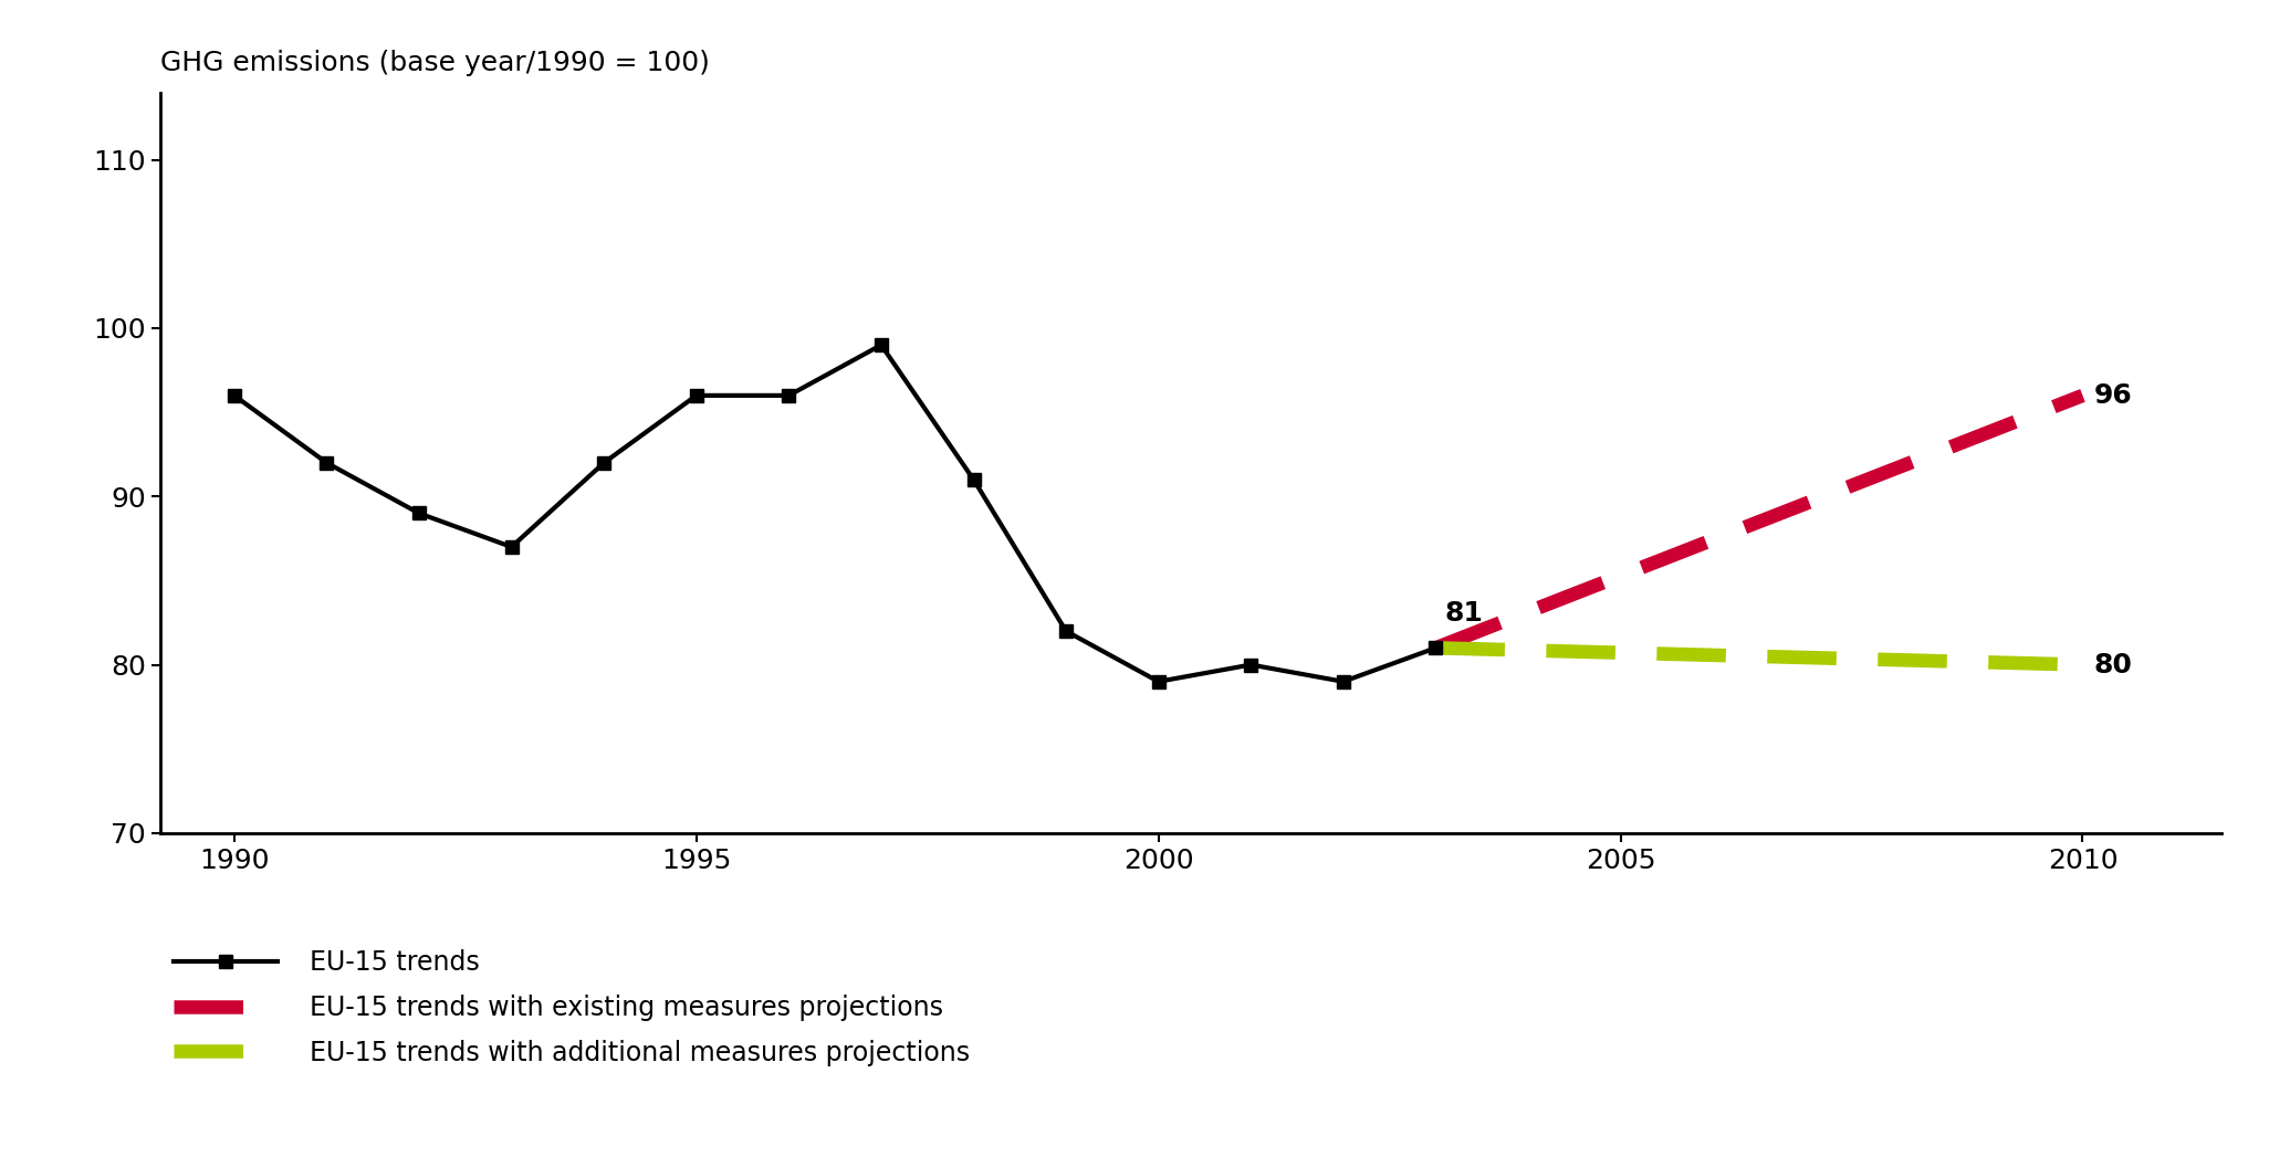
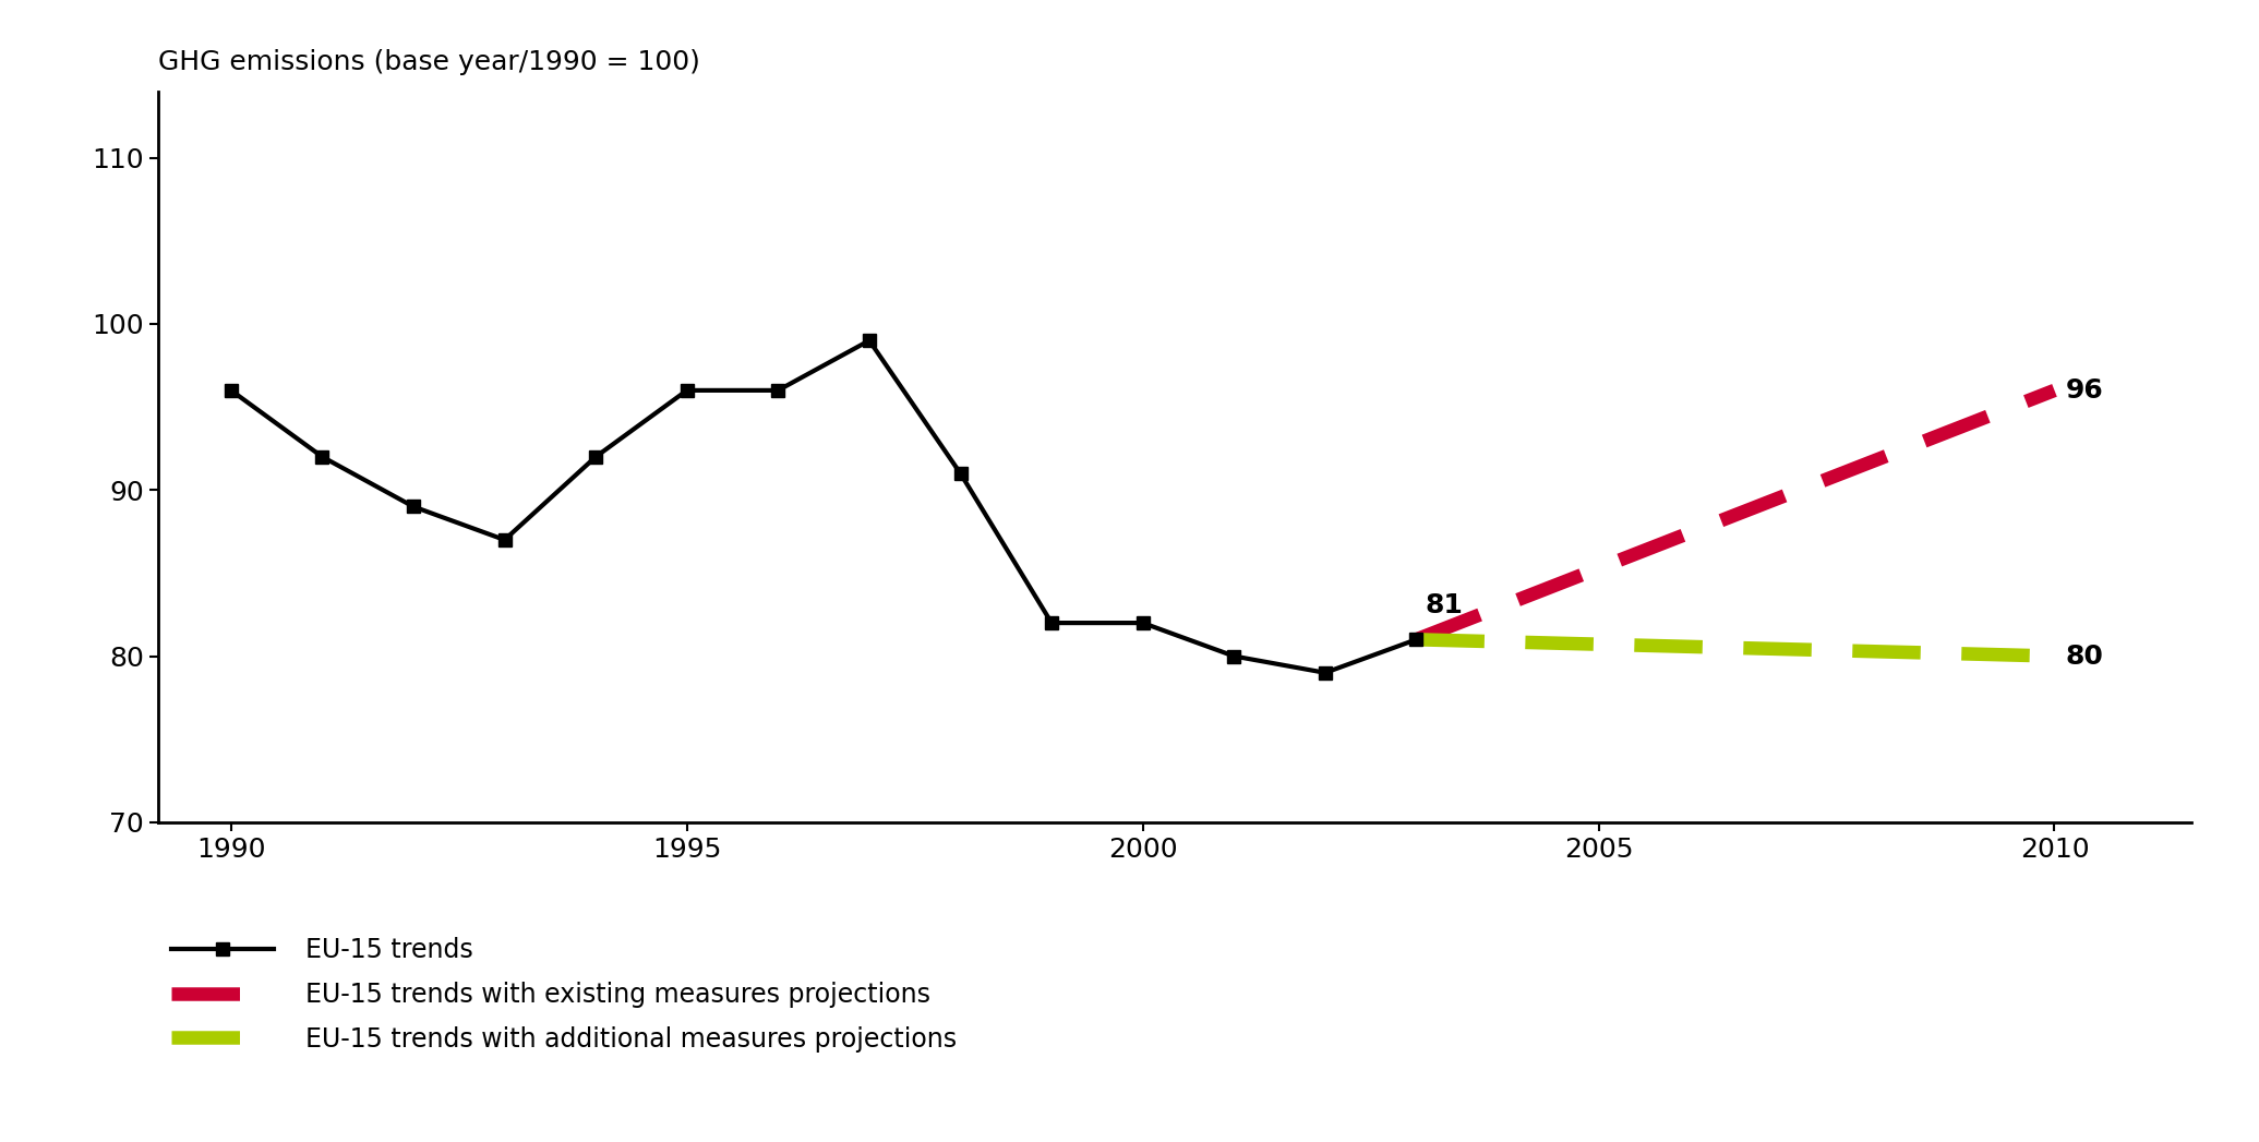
2000: 79 -> 82
